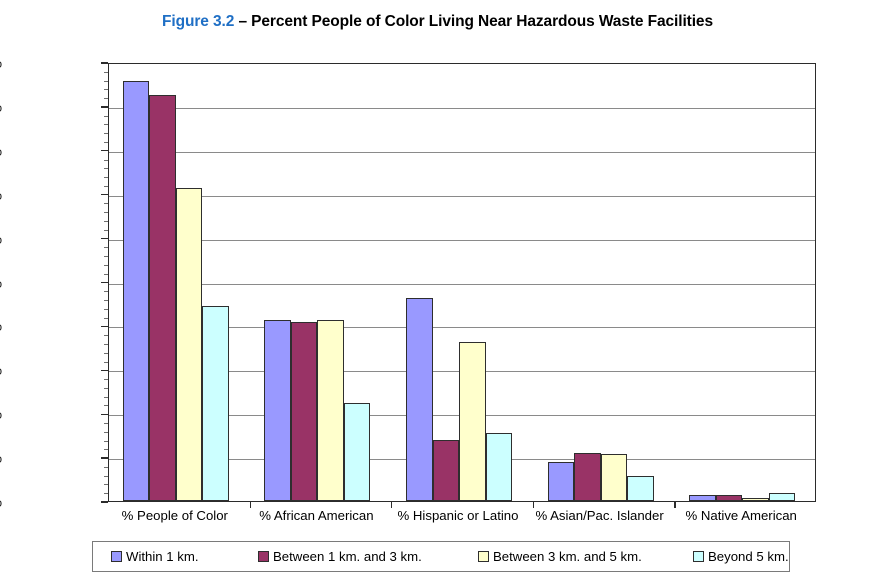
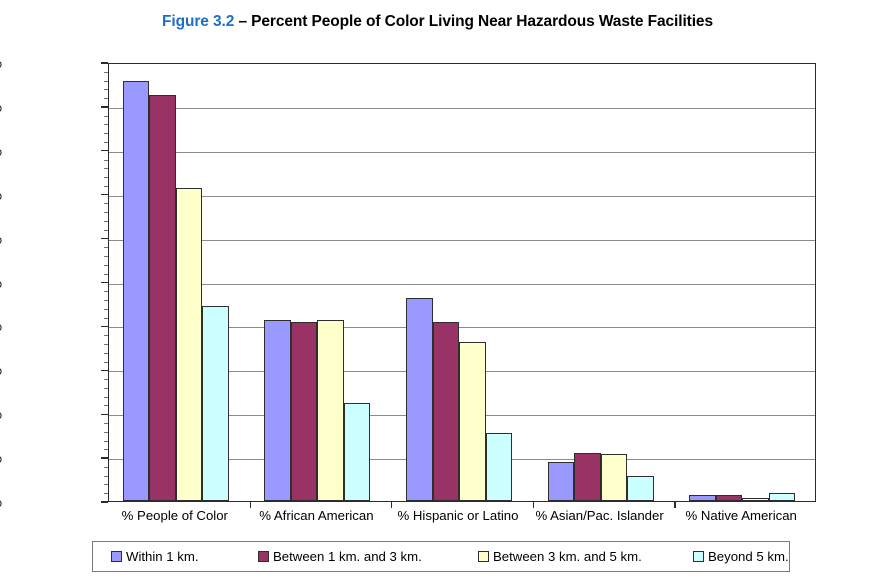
Between 1 km. and 3 km./% Hispanic or Latino: 7% -> 20%
